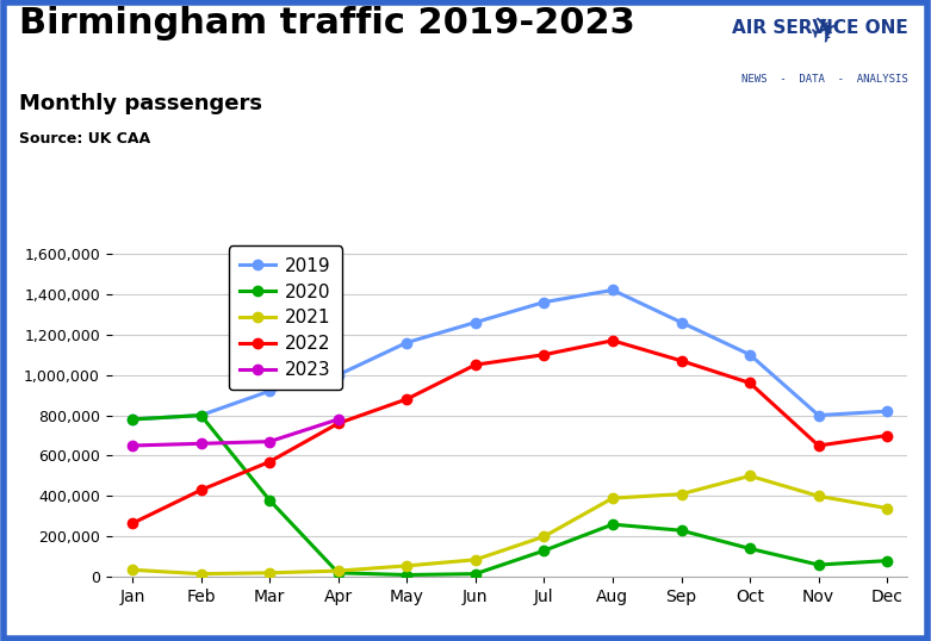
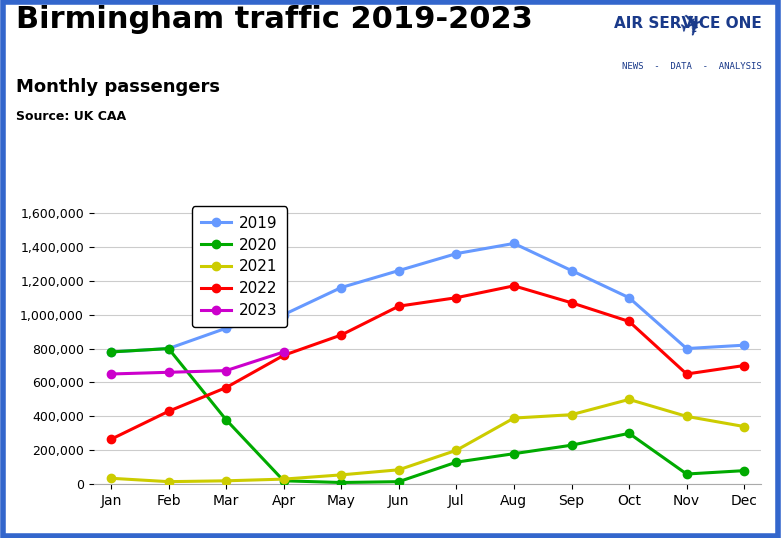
2020/Aug: 260,000 -> 180,000
2020/Oct: 140,000 -> 300,000
